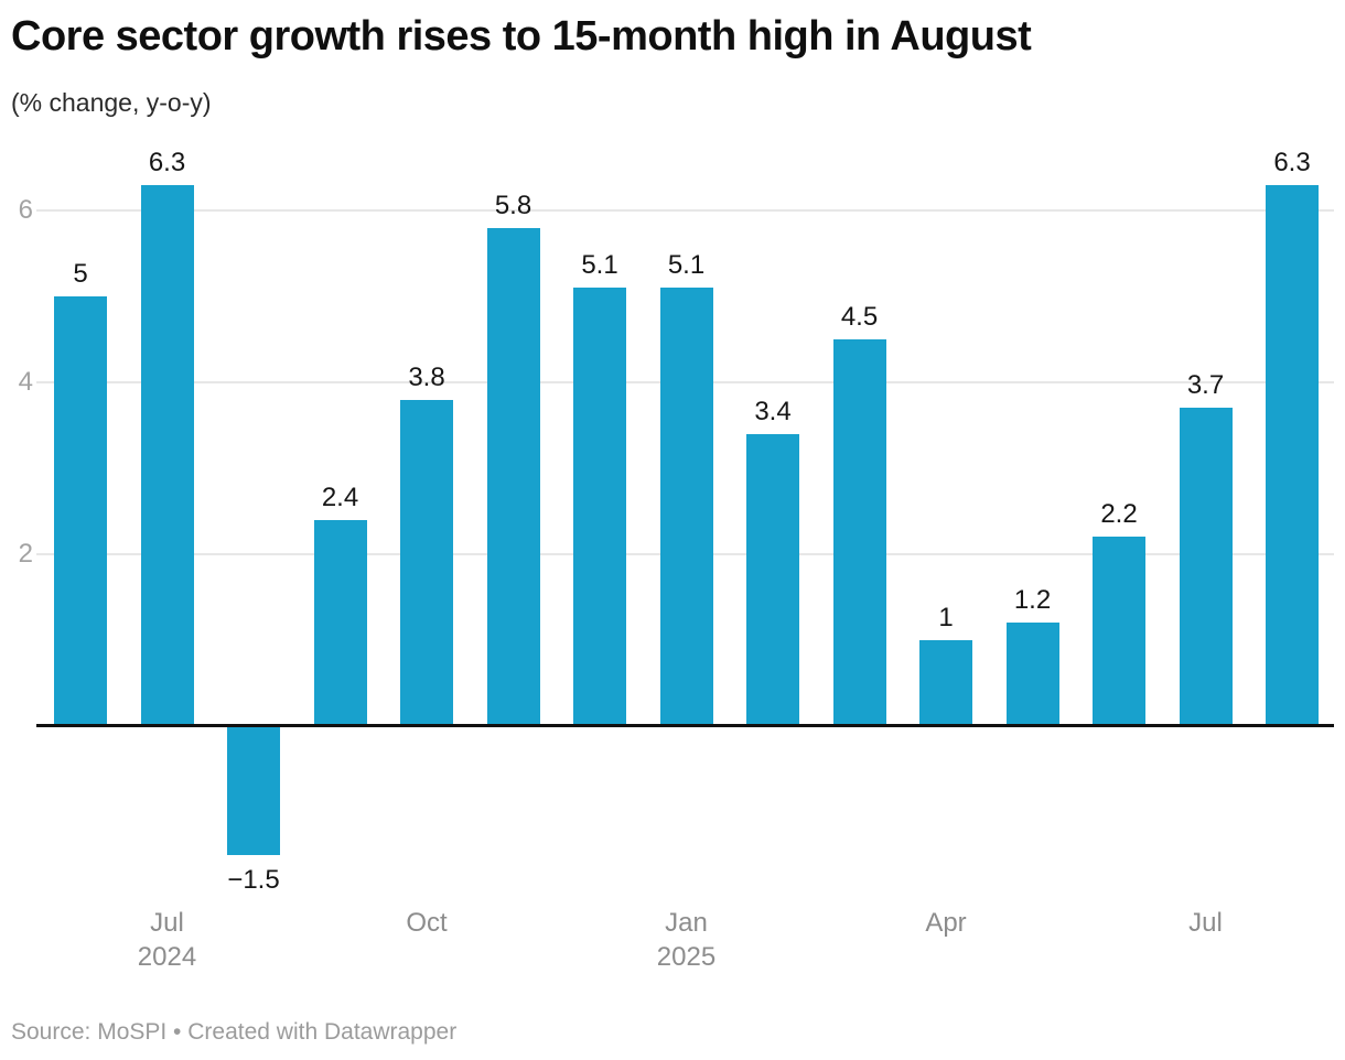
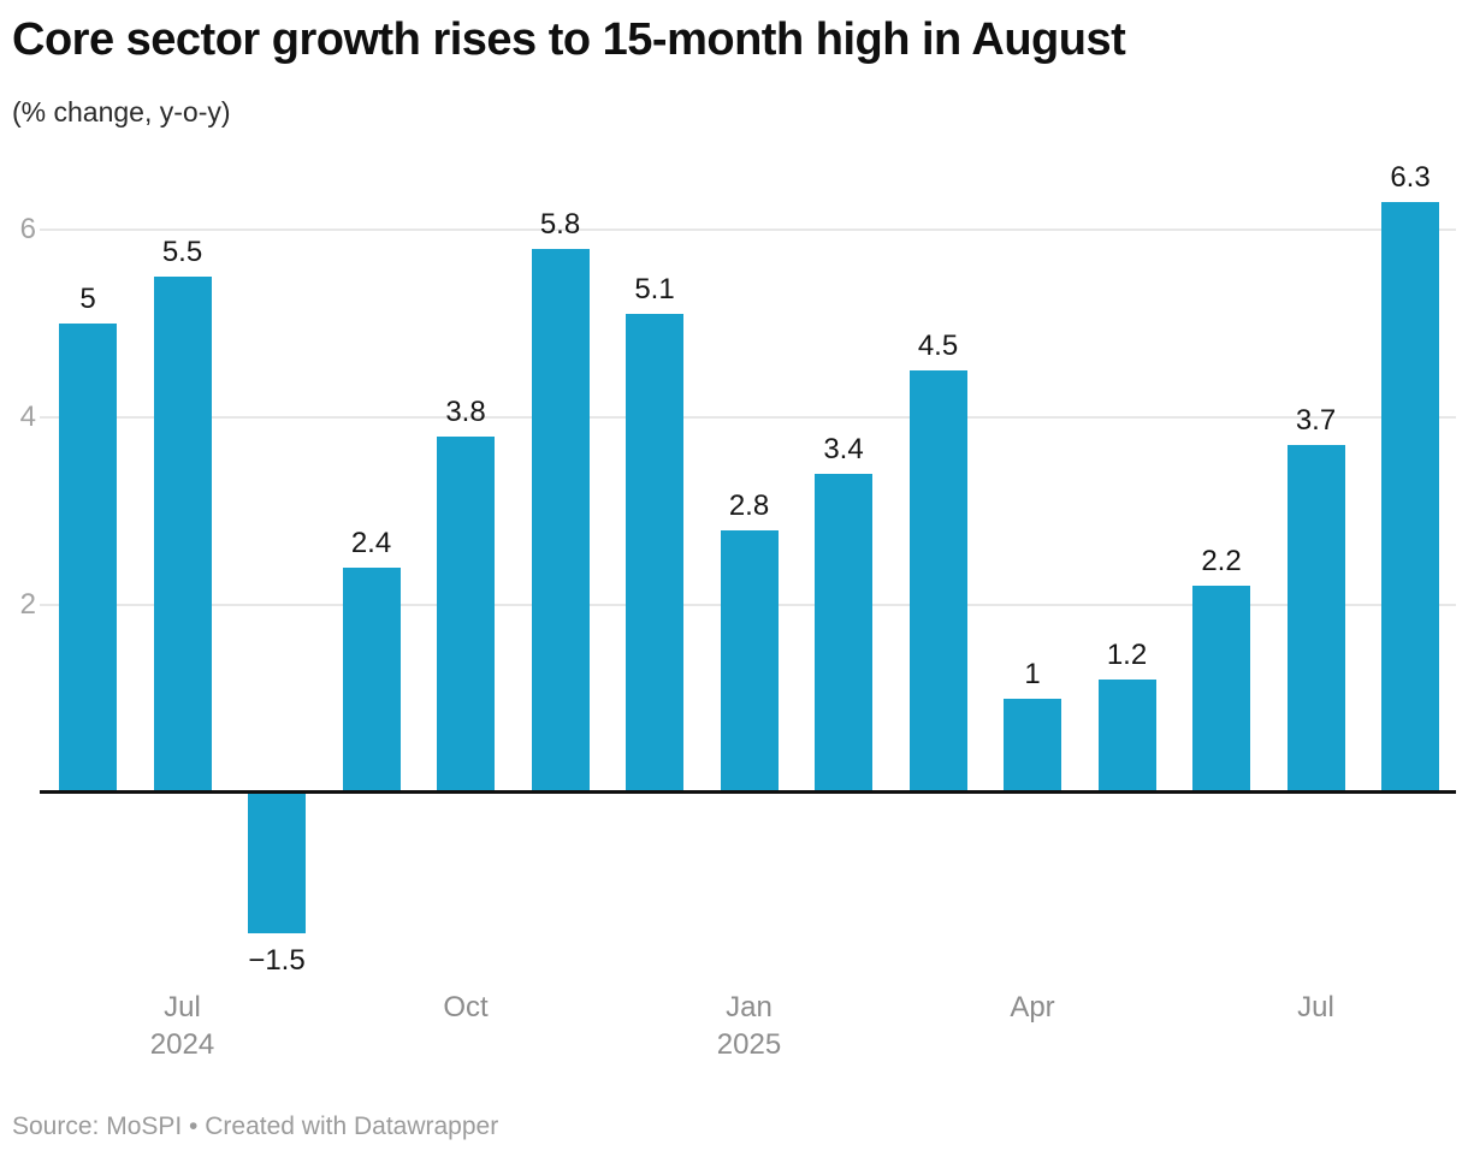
Jul 2024: 6.3 -> 5.5
Jan 2025: 5.1 -> 2.8
